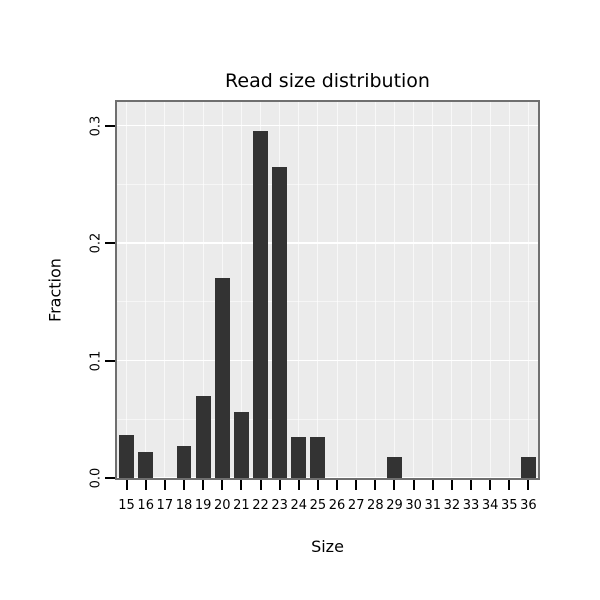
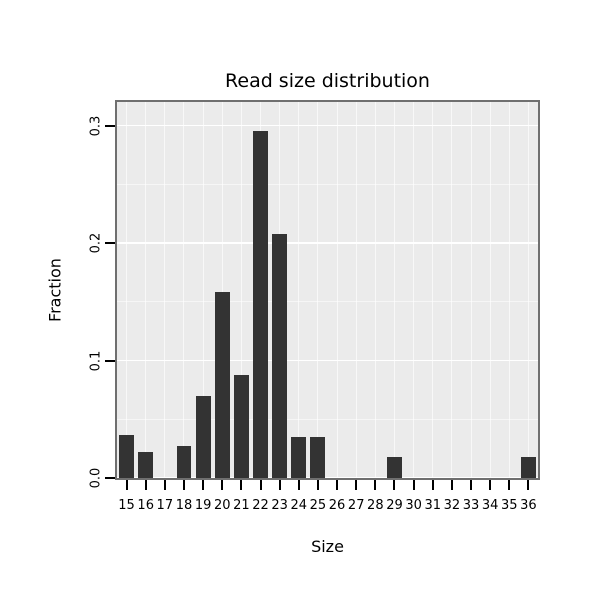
20: 0.170 -> 0.158
21: 0.056 -> 0.088
23: 0.265 -> 0.208
